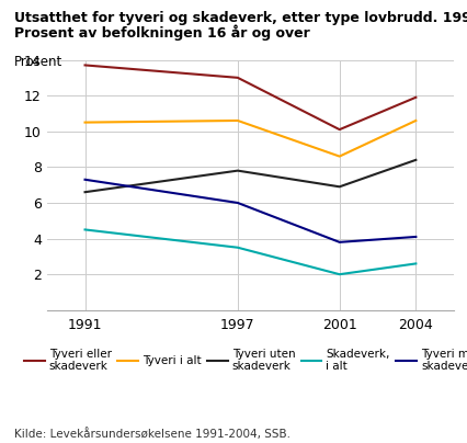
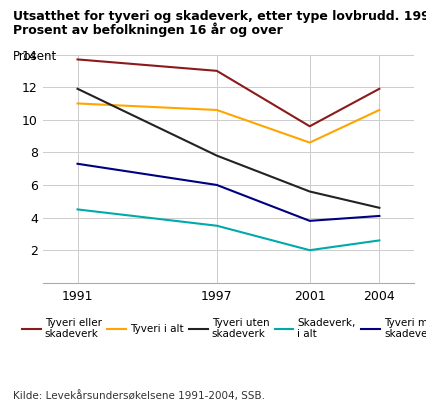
Tyveri i alt/1991: 10.5 -> 11.0
Tyveri uten skadeverk/1991: 6.6 -> 11.9
Tyveri eller skadeverk/2001: 10.1 -> 9.6
Tyveri uten skadeverk/2001: 6.9 -> 5.6
Tyveri uten skadeverk/2004: 8.4 -> 4.6
